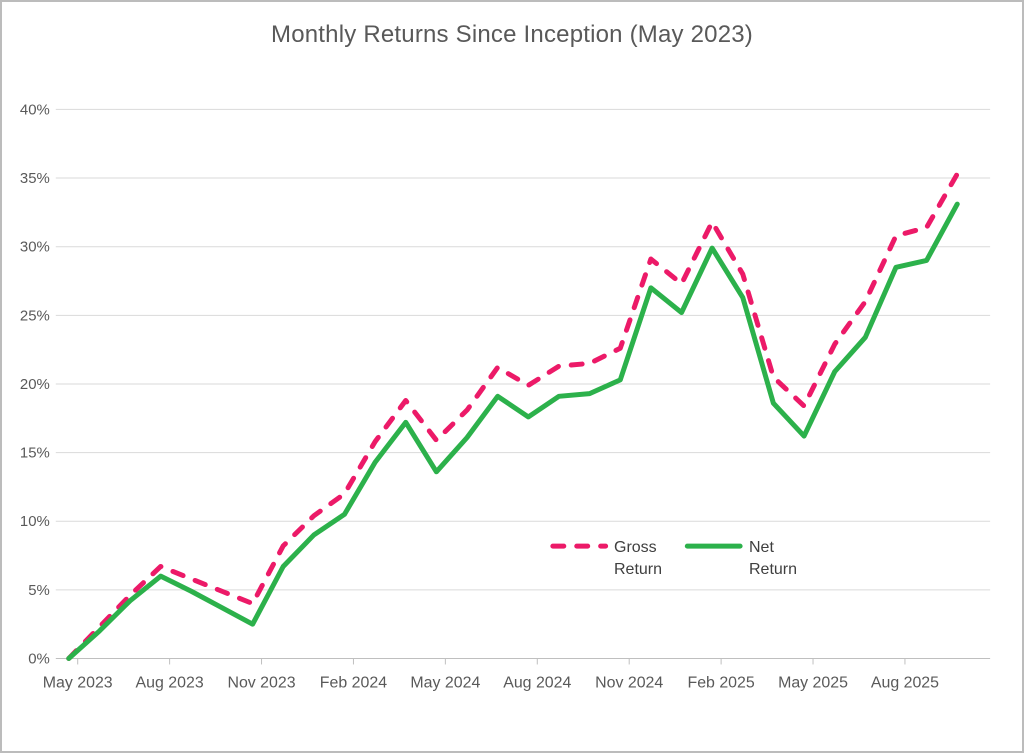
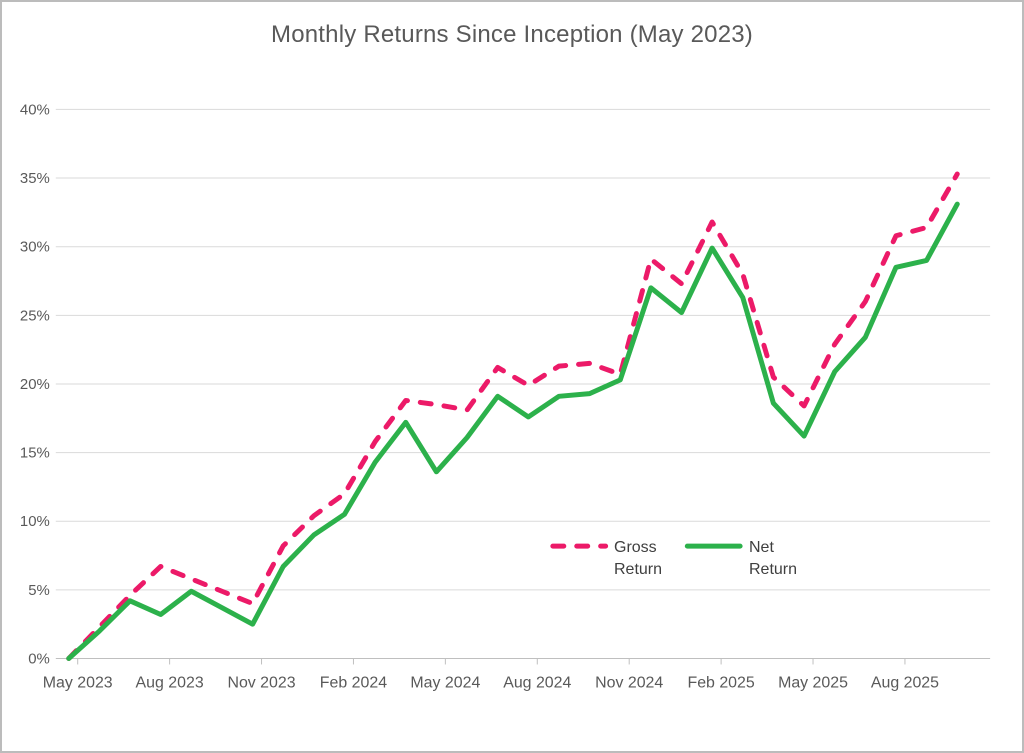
Net Return/Aug 2023: 6.0% -> 3.2%
Gross Return/May 2024: 15.9% -> 18.5%
Gross Return/Nov 2024: 22.6% -> 20.7%
